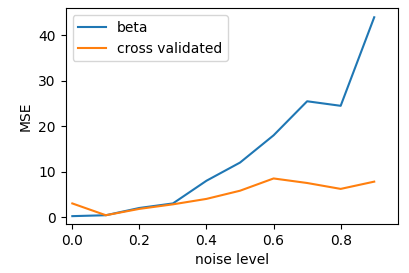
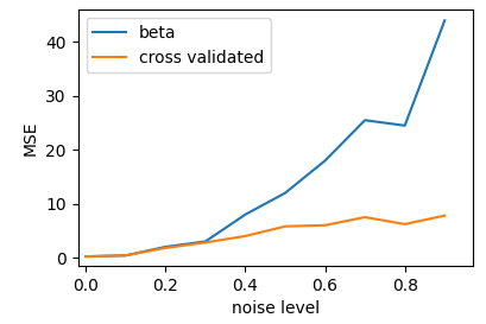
cross validated/0.0: 3.0 -> 0.2
cross validated/0.6: 8.5 -> 6.0
